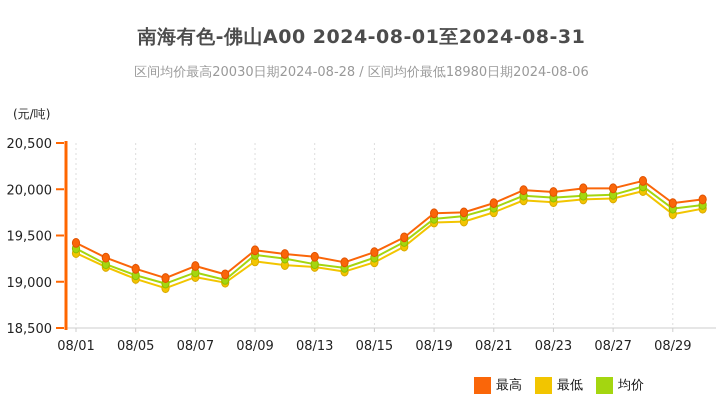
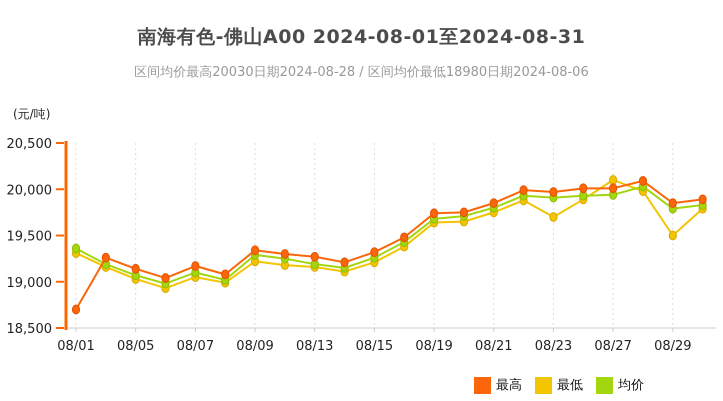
最高/08/01: 19400 -> 18700
最低/08/23: 19900 -> 19700
最低/08/27: 19900 -> 20100
最低/08/29: 19700 -> 19500
